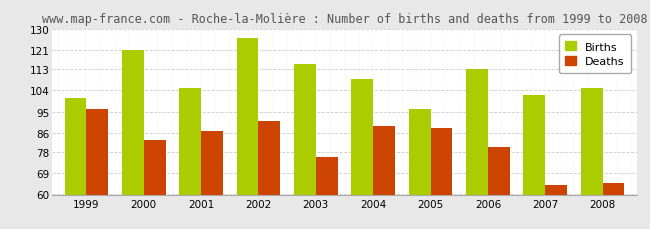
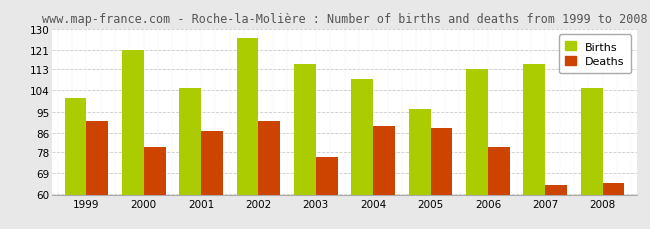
Deaths/1999: 96 -> 91
Deaths/2000: 83 -> 80
Births/2007: 102 -> 115
